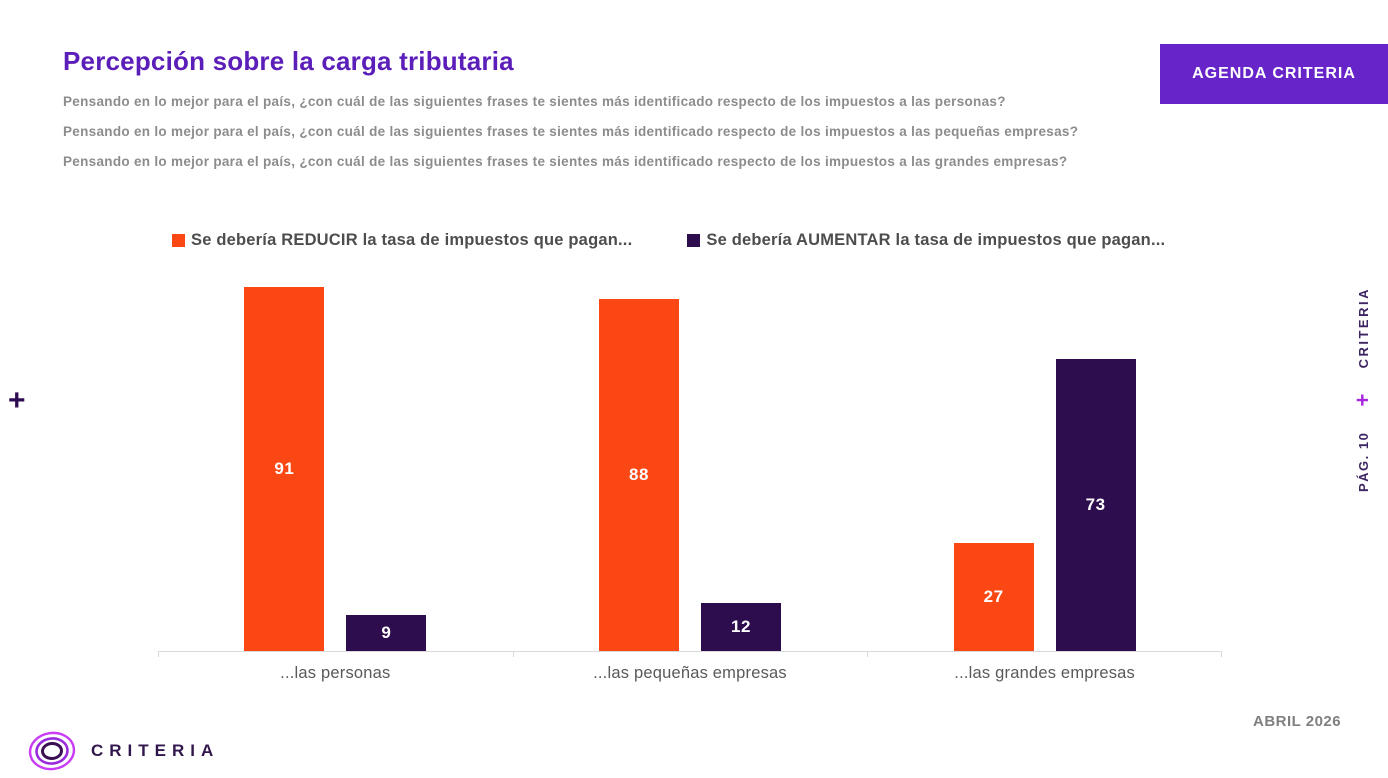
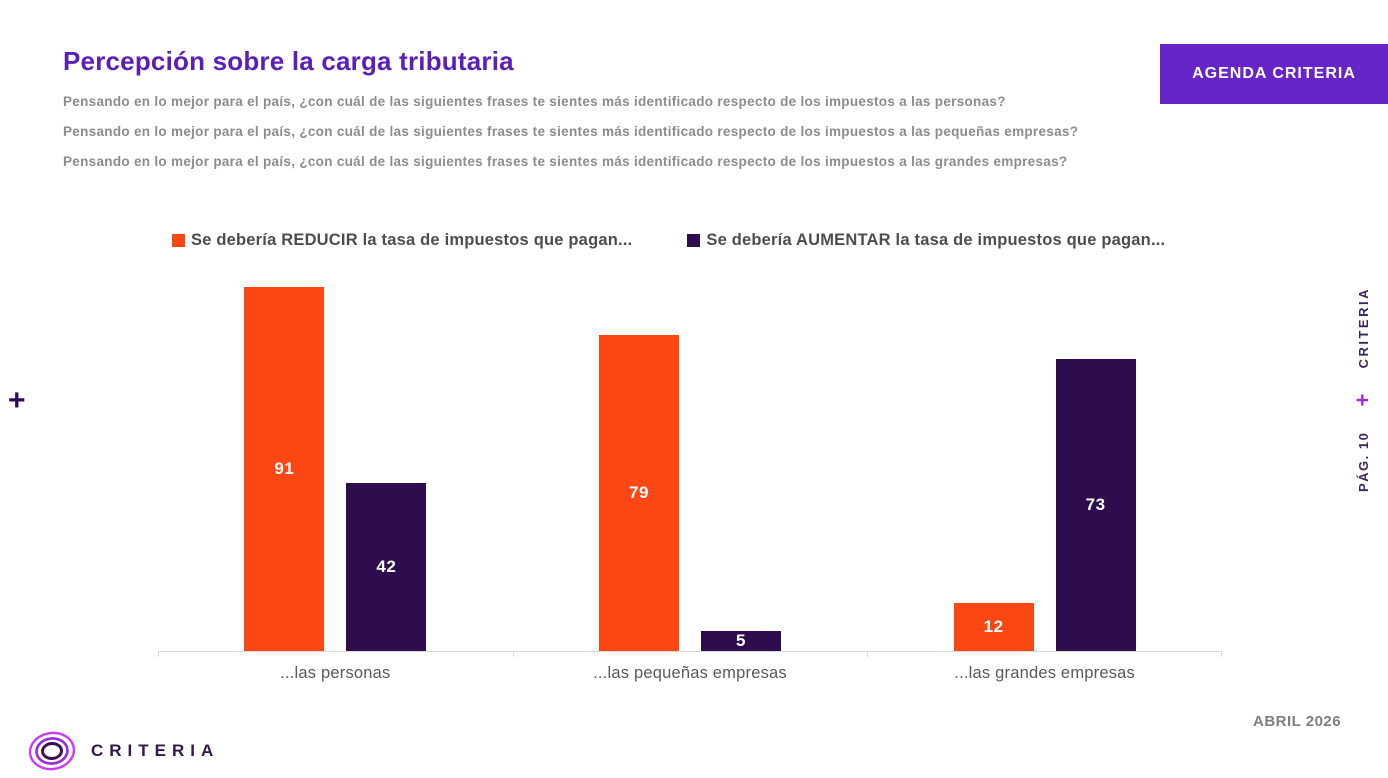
Se debería AUMENTAR la tasa de impuestos que pagan.../...las personas: 9 -> 42
Se debería REDUCIR la tasa de impuestos que pagan.../...las pequeñas empresas: 88 -> 79
Se debería AUMENTAR la tasa de impuestos que pagan.../...las pequeñas empresas: 12 -> 5
Se debería REDUCIR la tasa de impuestos que pagan.../...las grandes empresas: 27 -> 12
